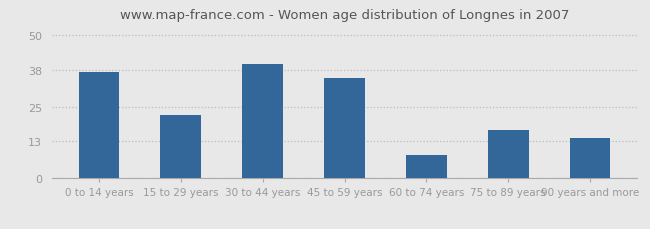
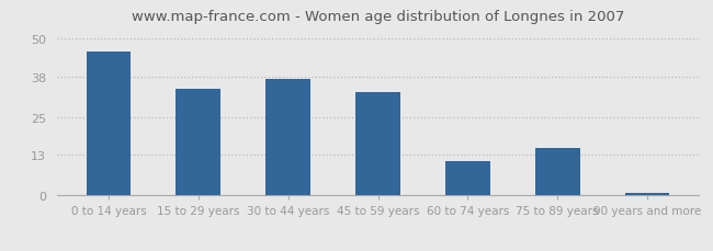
0 to 14 years: 37 -> 46
15 to 29 years: 22 -> 34
30 to 44 years: 40 -> 37
45 to 59 years: 35 -> 33
60 to 74 years: 8 -> 11
75 to 89 years: 17 -> 15
90 years and more: 14 -> 1
